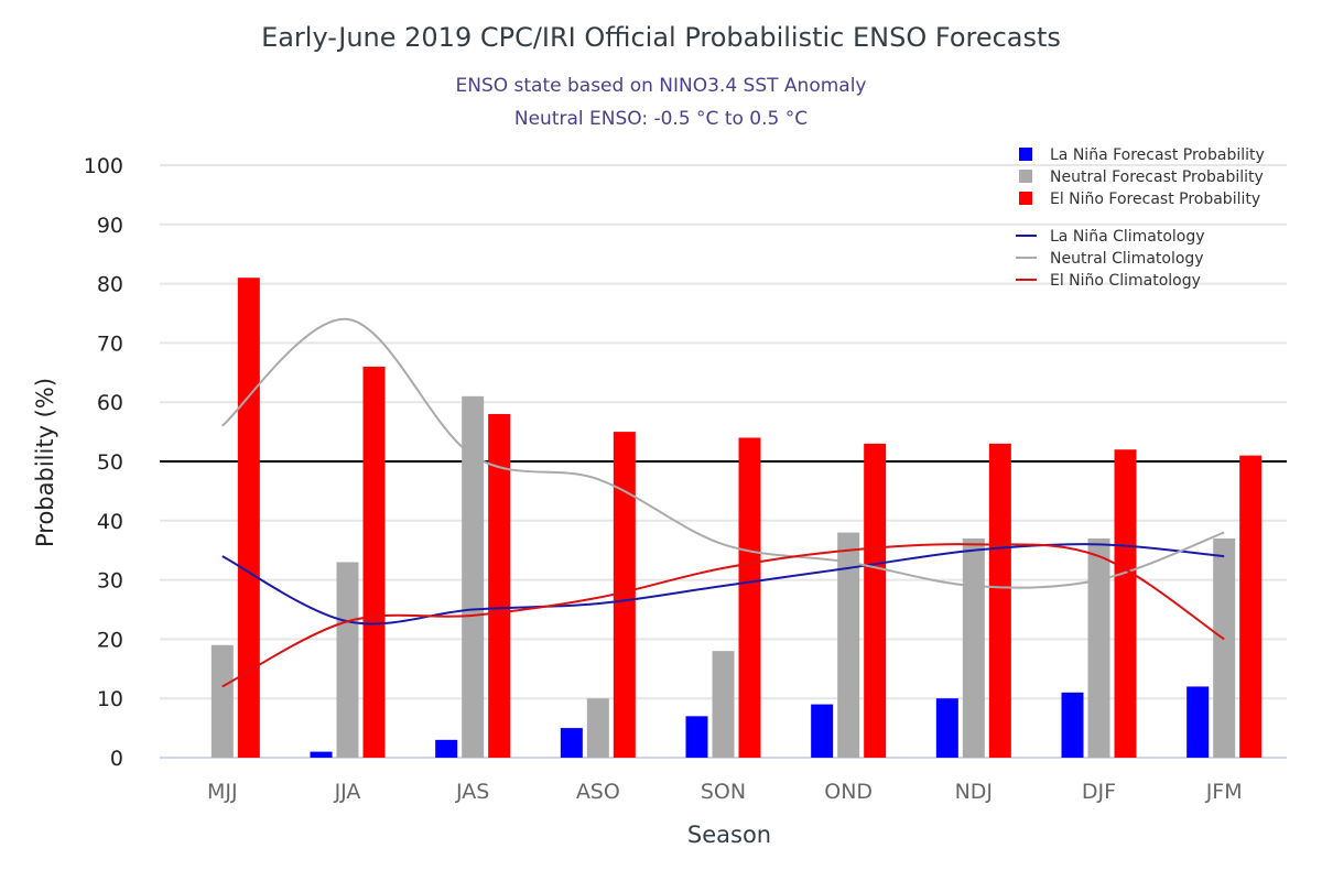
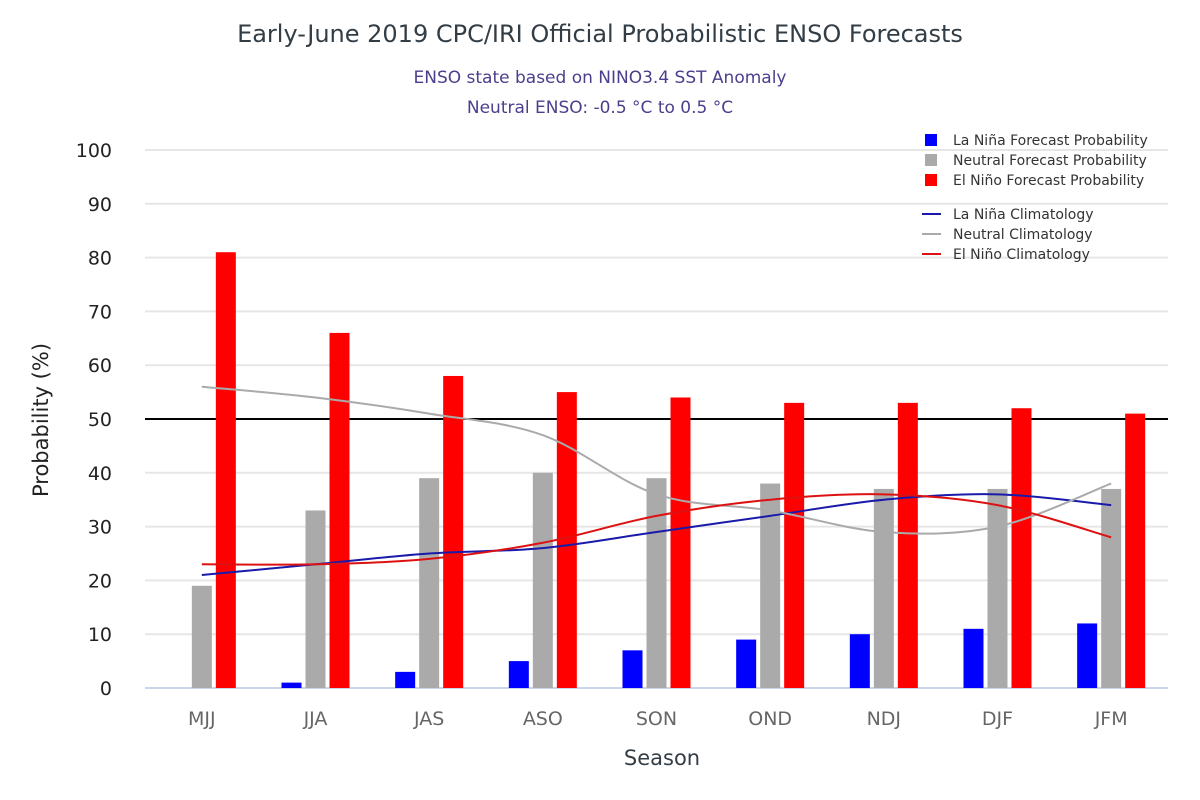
La Niña Climatology/MJJ: 34 -> 21
El Niño Climatology/MJJ: 12 -> 23
Neutral Climatology/JJA: 74 -> 54
Neutral Forecast Probability/JAS: 61 -> 39
Neutral Forecast Probability/ASO: 10 -> 40
Neutral Forecast Probability/SON: 18 -> 39
El Niño Climatology/JFM: 20 -> 28
